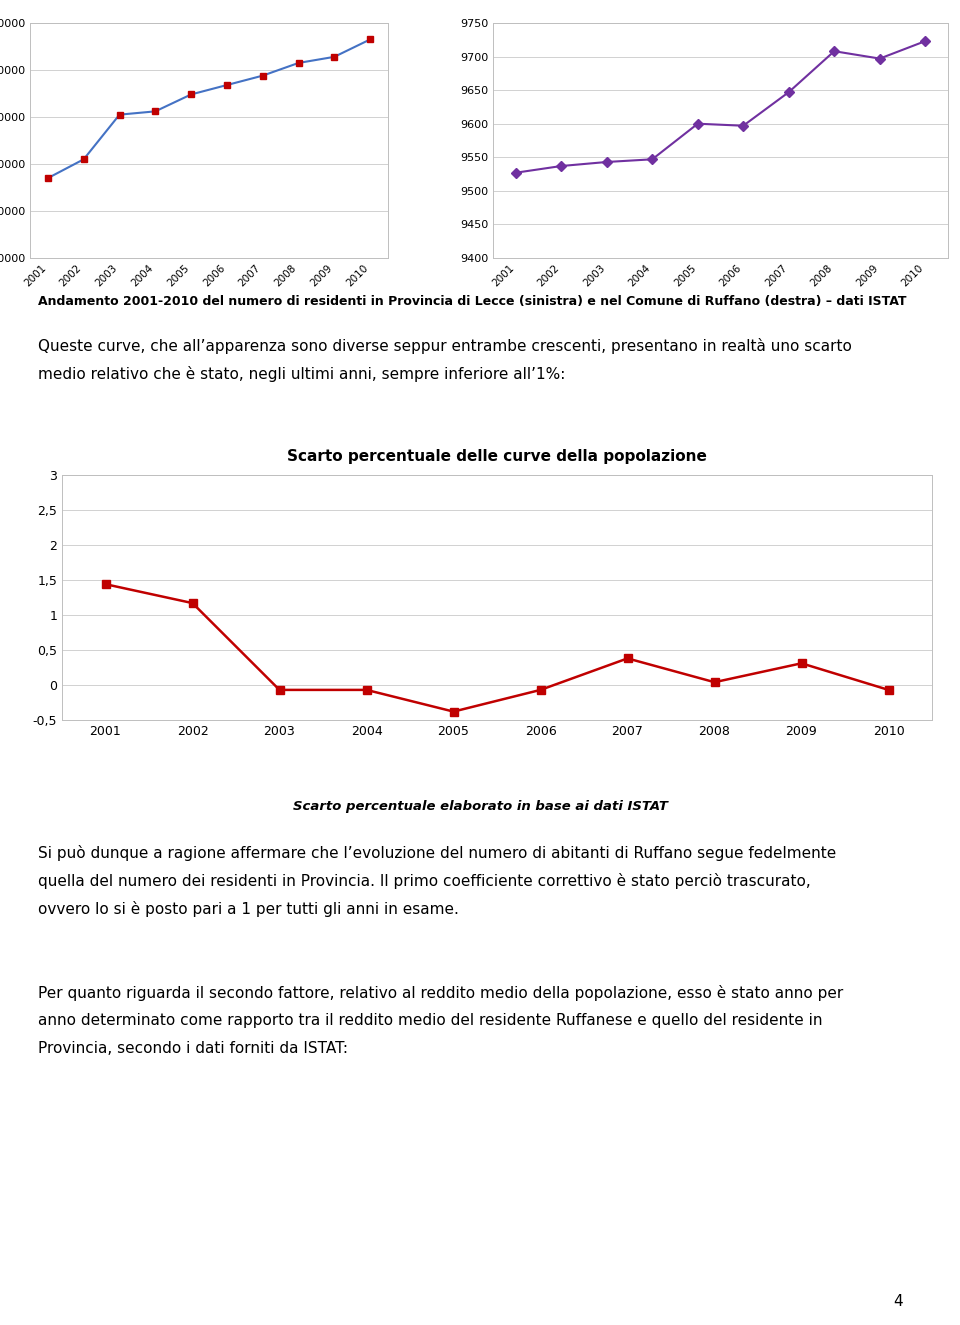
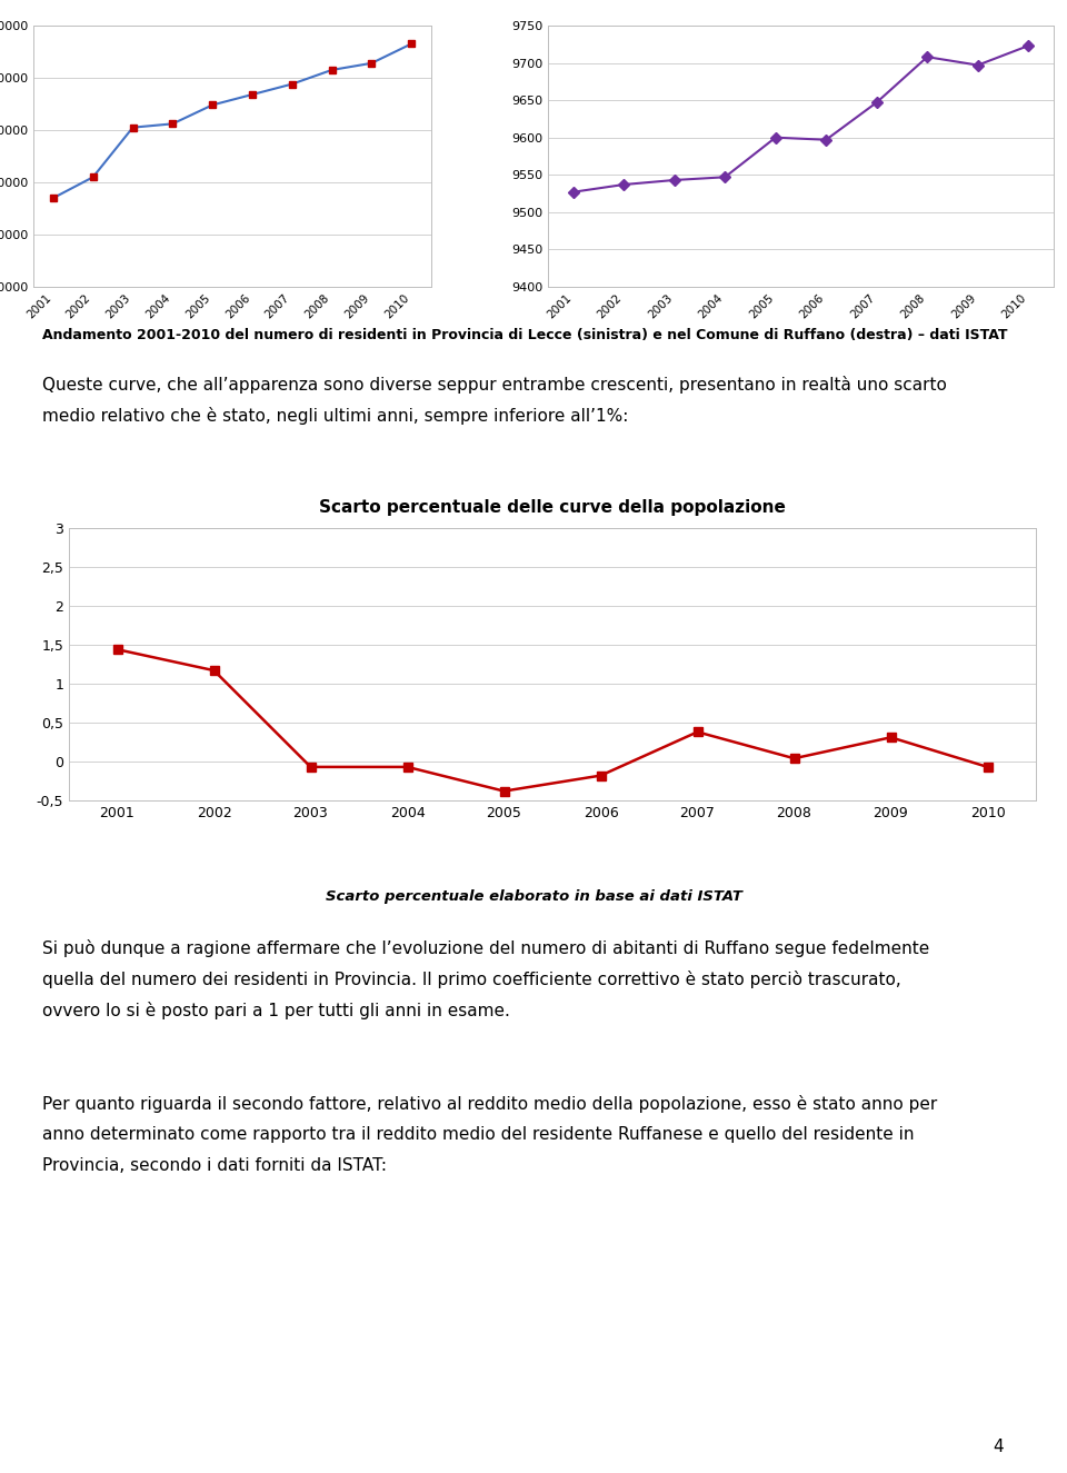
Scarto percentuale delle curve della popolazione/2006: -0,07 -> -0,18
